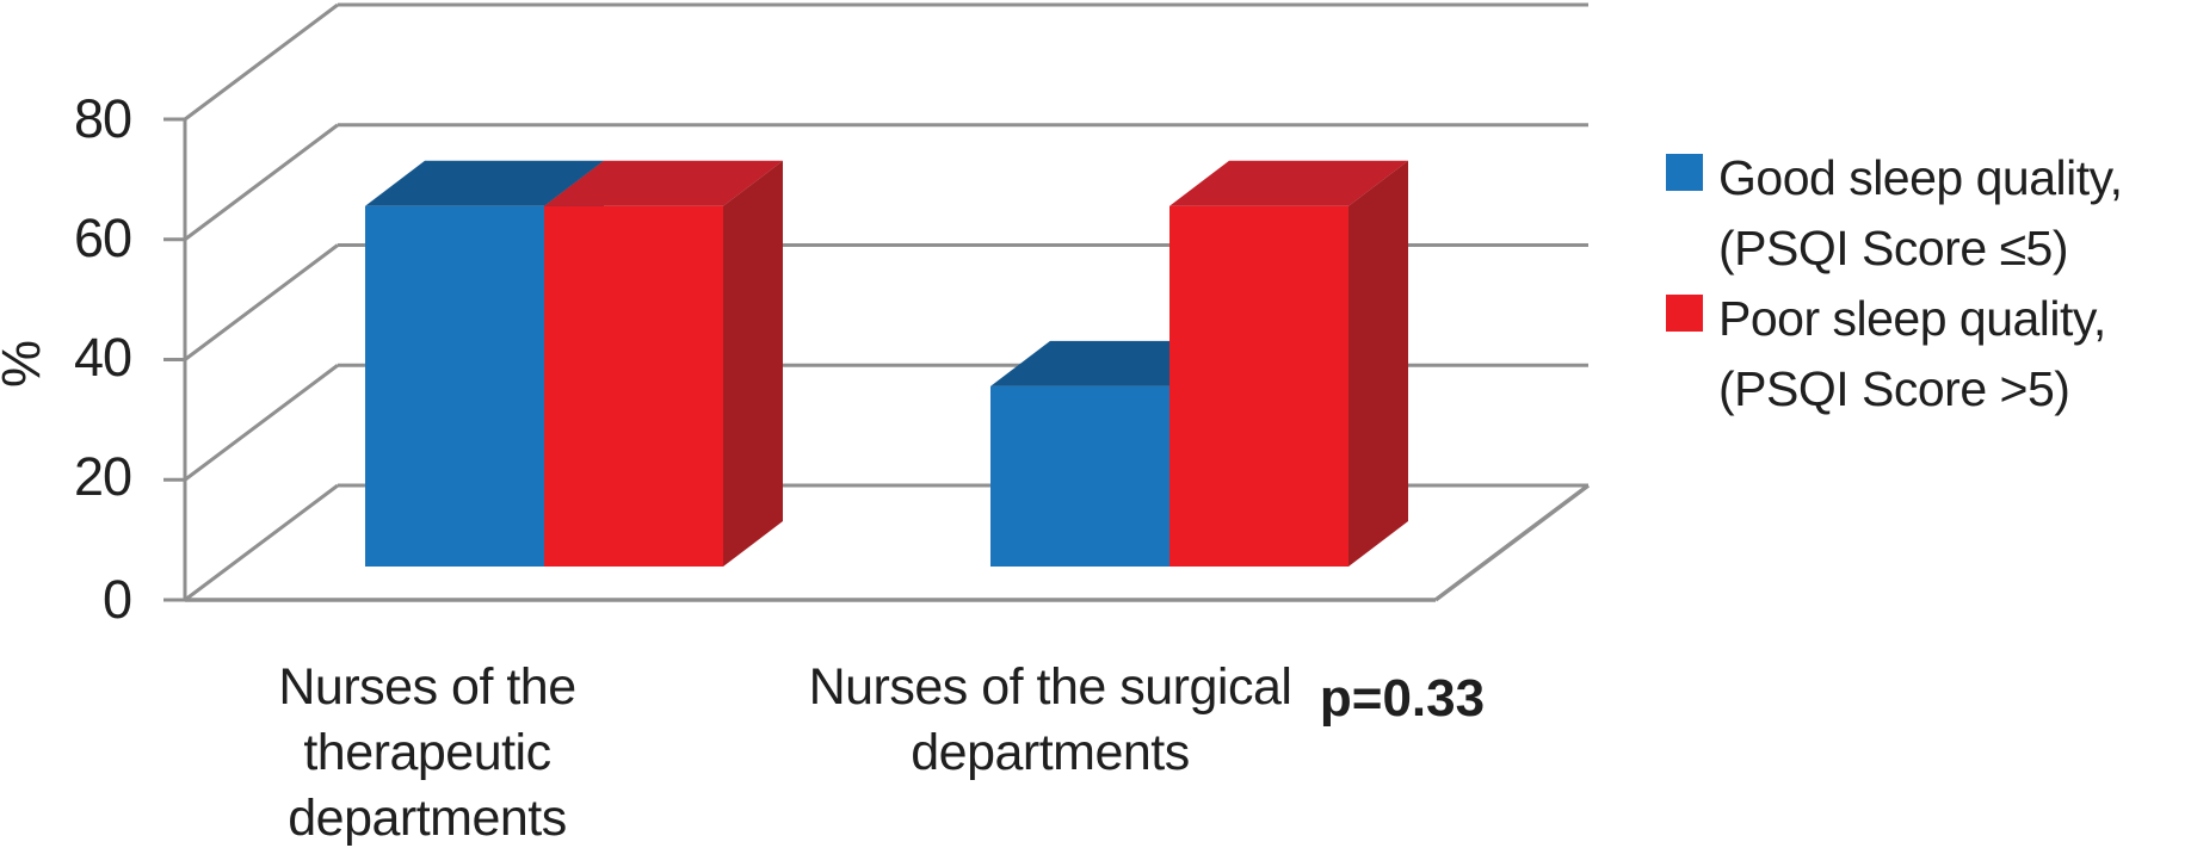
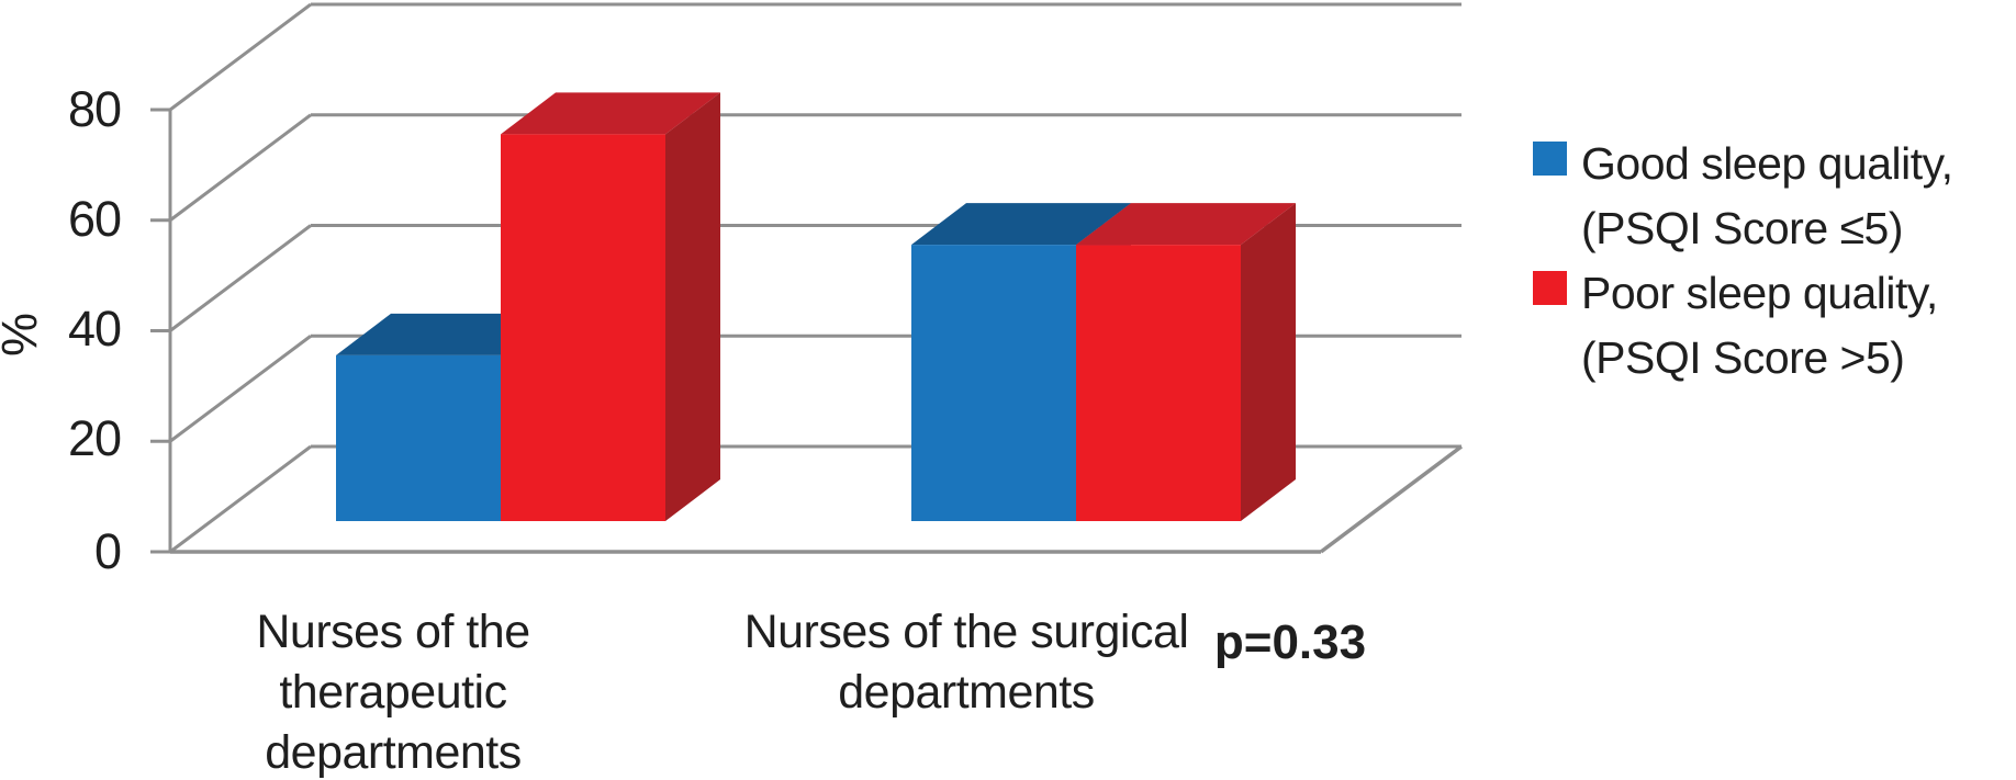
Good sleep quality, (PSQI Score ≤5)/Nurses of the therapeutic departments: 60 -> 30
Poor sleep quality, (PSQI Score >5)/Nurses of the therapeutic departments: 60 -> 70
Good sleep quality, (PSQI Score ≤5)/Nurses of the surgical departments: 30 -> 50
Poor sleep quality, (PSQI Score >5)/Nurses of the surgical departments: 60 -> 50
